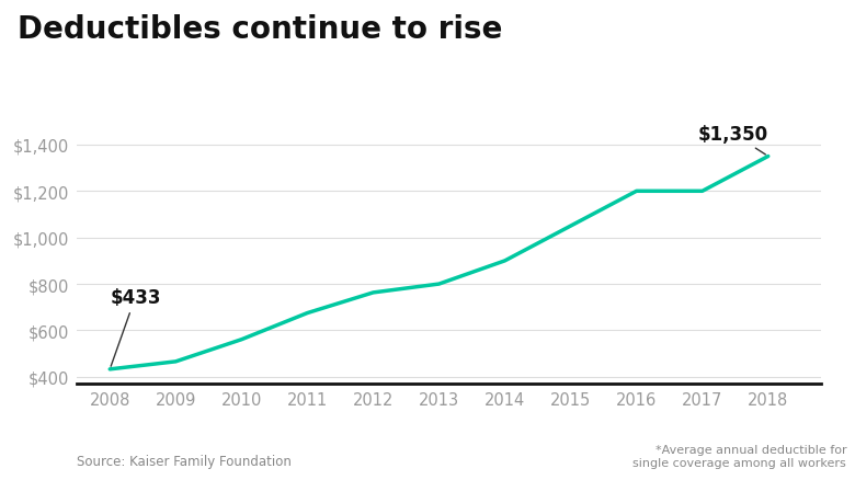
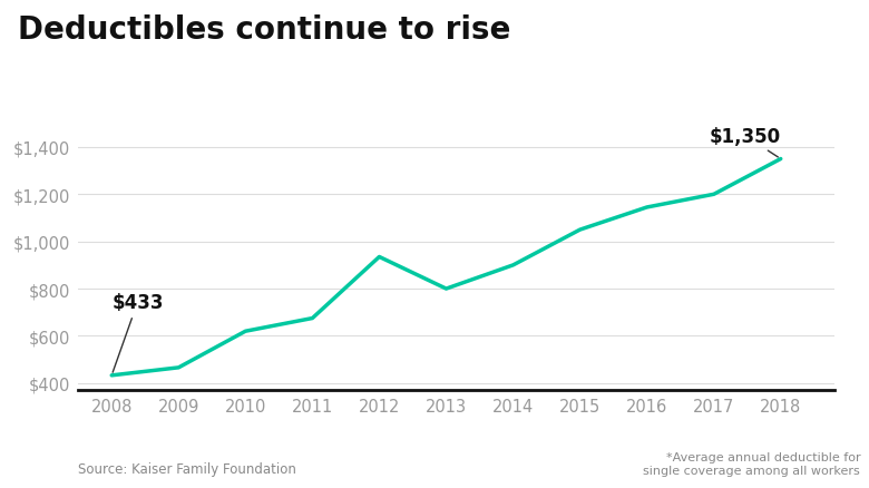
2010: $561 -> $620
2012: $763 -> $935
2016: $1,200 -> $1,145
